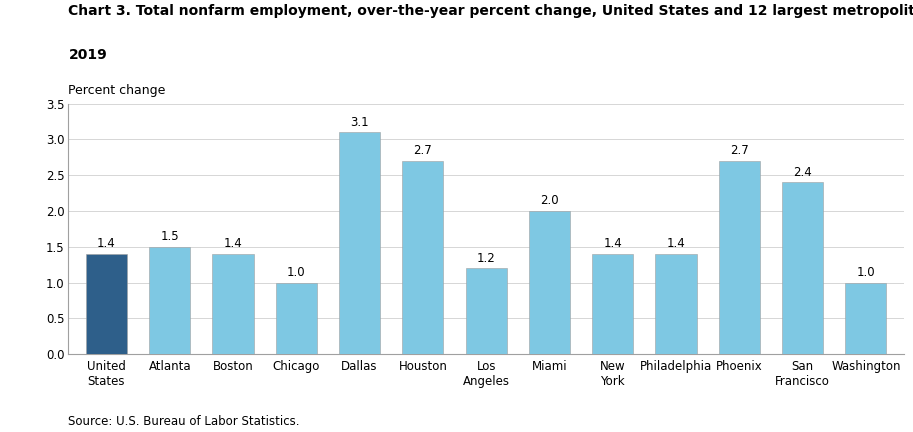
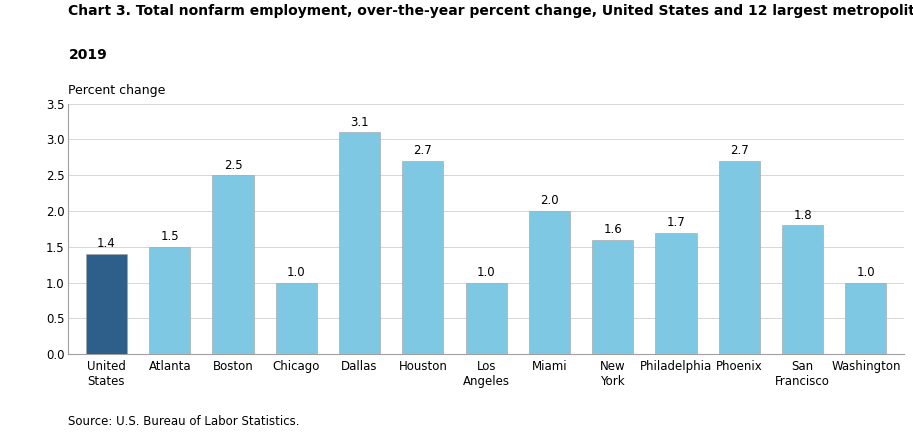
Boston: 1.4 -> 2.5
Los Angeles: 1.2 -> 1.0
New York: 1.4 -> 1.6
Philadelphia: 1.4 -> 1.7
San Francisco: 2.4 -> 1.8
